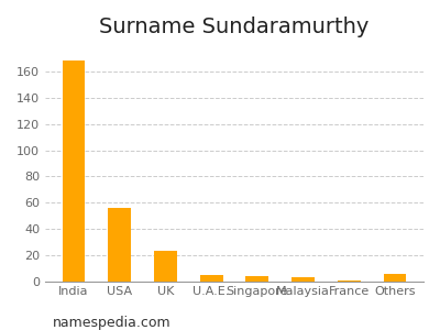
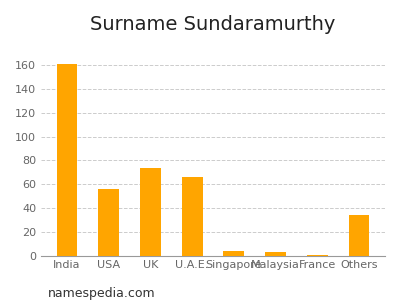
India: 168 -> 161
UK: 23 -> 74
U.A.E.: 5 -> 66
Others: 6 -> 34
